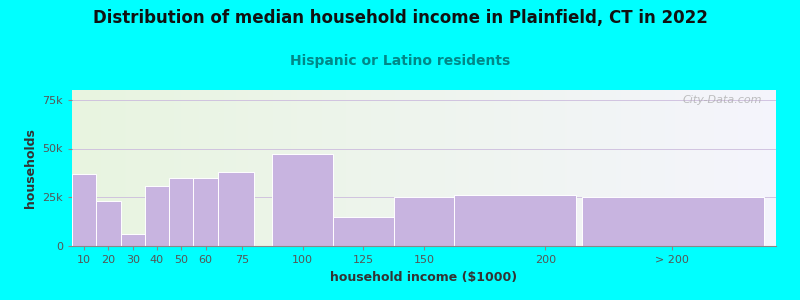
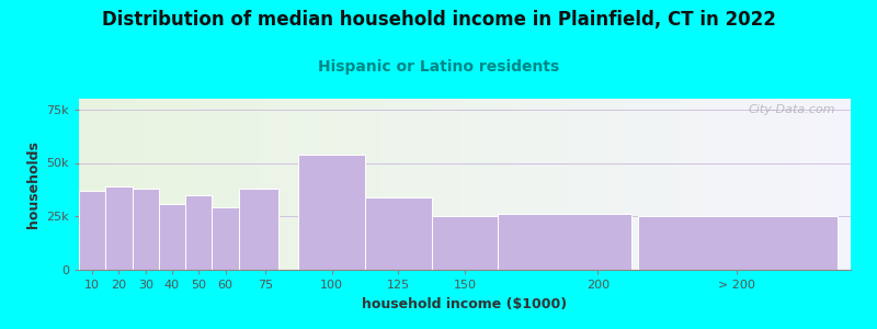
20: 23k -> 39k
30: 6k -> 38k
60: 35k -> 29k
100: 47k -> 54k
125: 15k -> 34k
